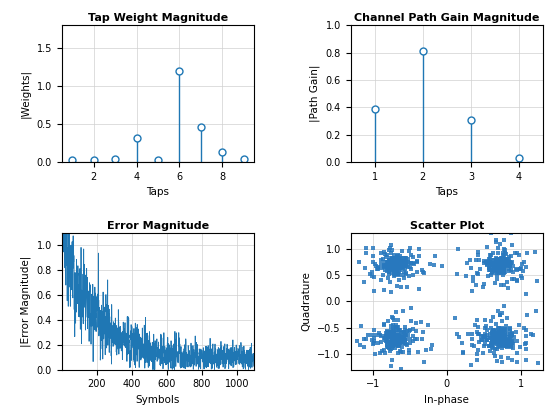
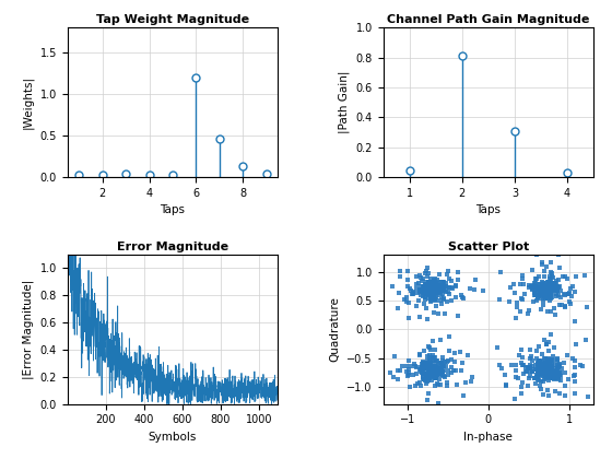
Tap Weight Magnitude/4: 0.32 -> 0.03
Channel Path Gain Magnitude/1: 0.39 -> 0.04
